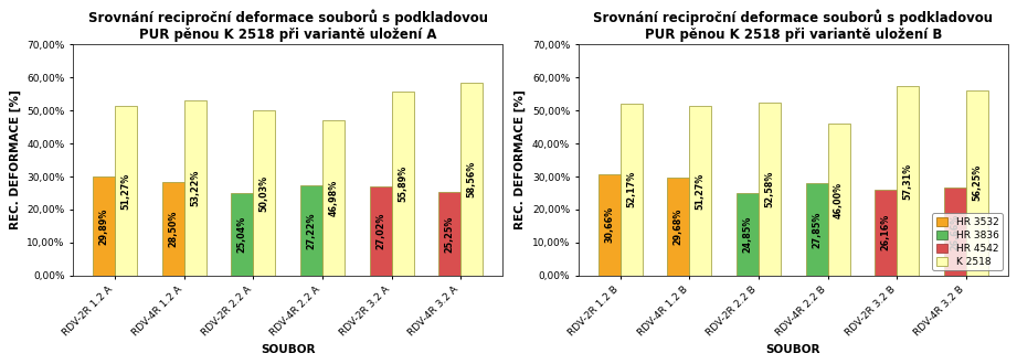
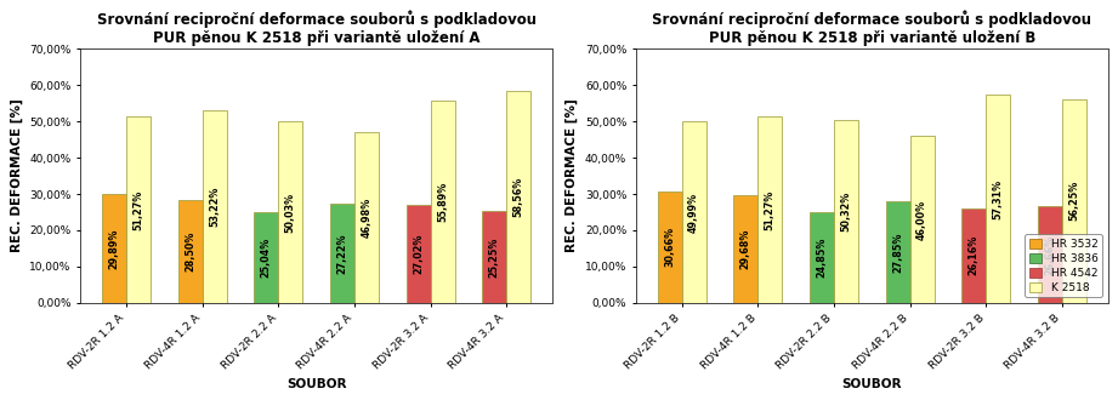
K 2518/RDV-2R 1.2 B: 52,17% -> 49,99%
K 2518/RDV-2R 2.2 B: 52,58% -> 50,32%
